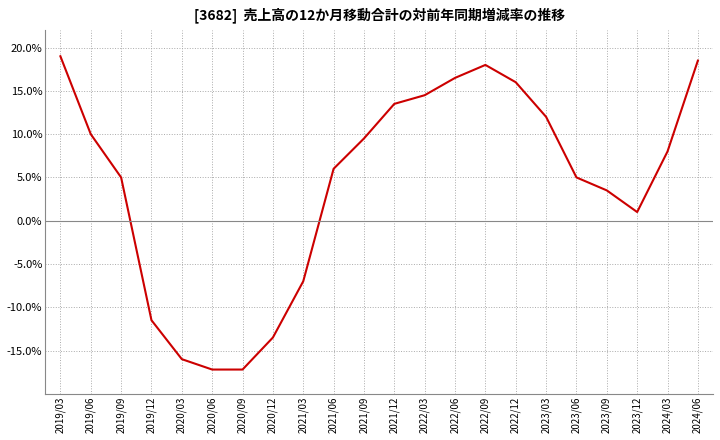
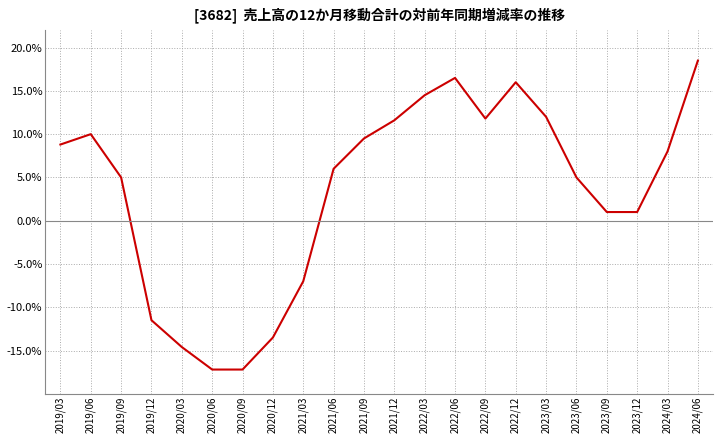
2019/03: 19.0% -> 8.8%
2020/03: -16.0% -> -14.6%
2021/12: 13.5% -> 11.6%
2022/09: 18.0% -> 11.8%
2023/09: 3.5% -> 1.0%
